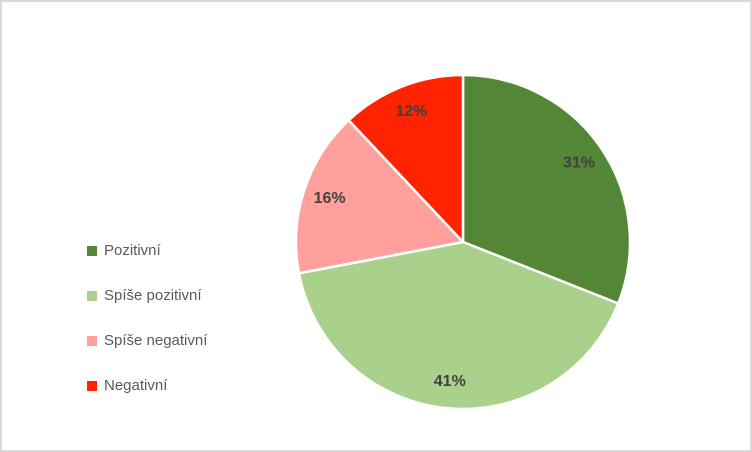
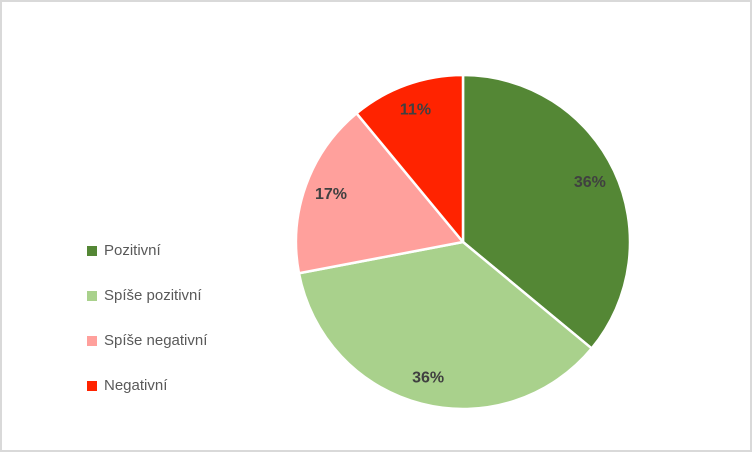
Pozitivní: 31% -> 36%
Spíše pozitivní: 41% -> 36%
Spíše negativní: 16% -> 17%
Negativní: 12% -> 11%
